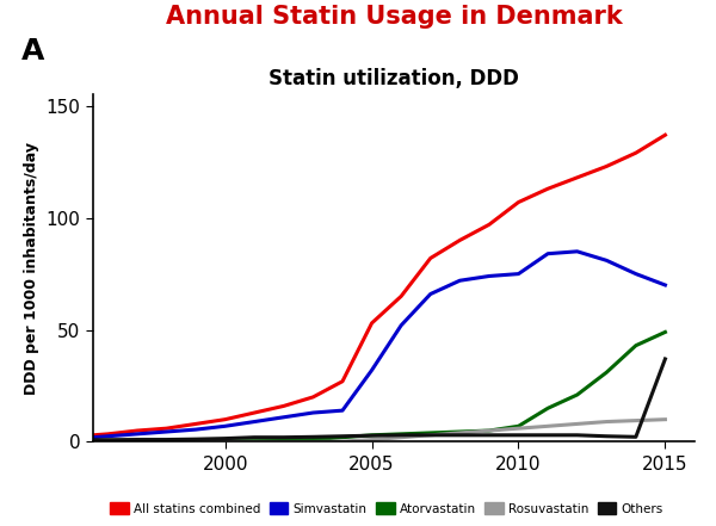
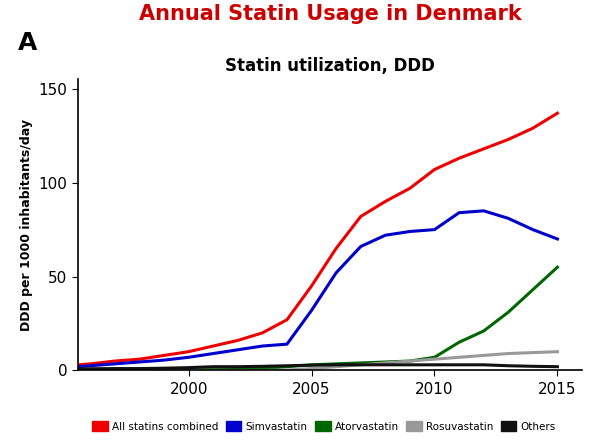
All statins combined/2005: 53 -> 45
Atorvastatin/2015: 49 -> 55
Others/2015: 37 -> 2
